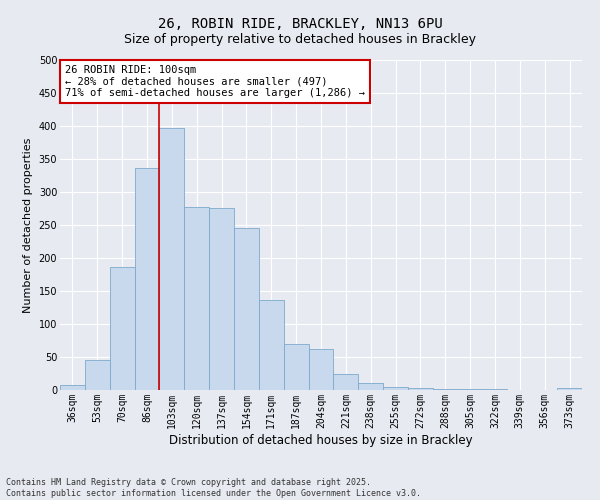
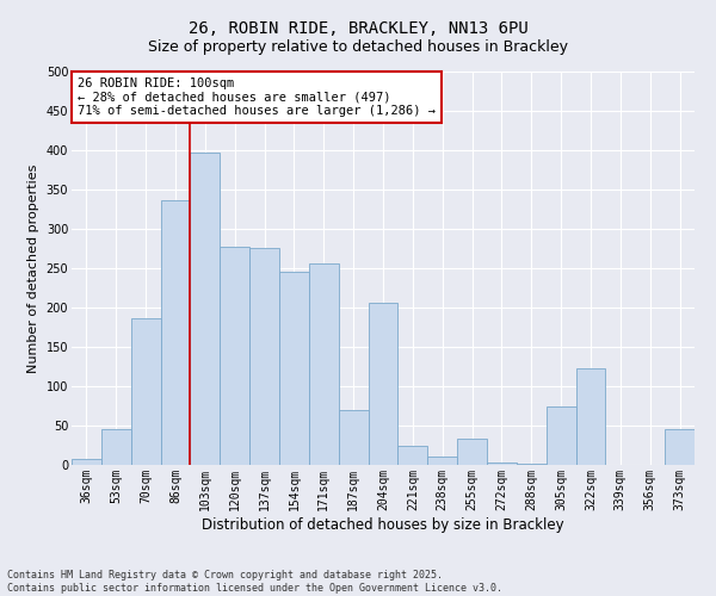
171sqm: 136 -> 256
204sqm: 62 -> 206
255sqm: 5 -> 34
305sqm: 1 -> 74
322sqm: 1 -> 122
373sqm: 3 -> 46
